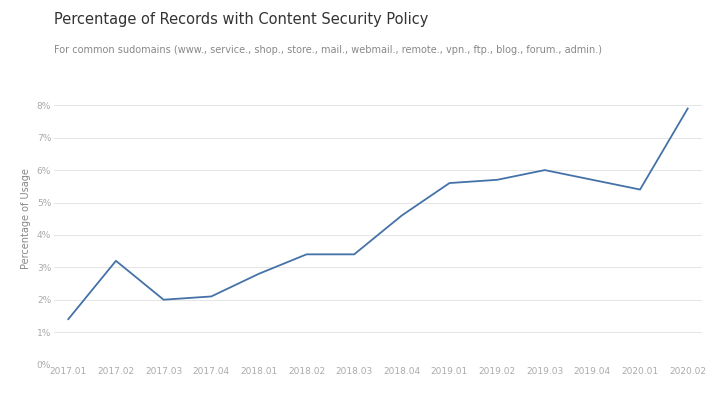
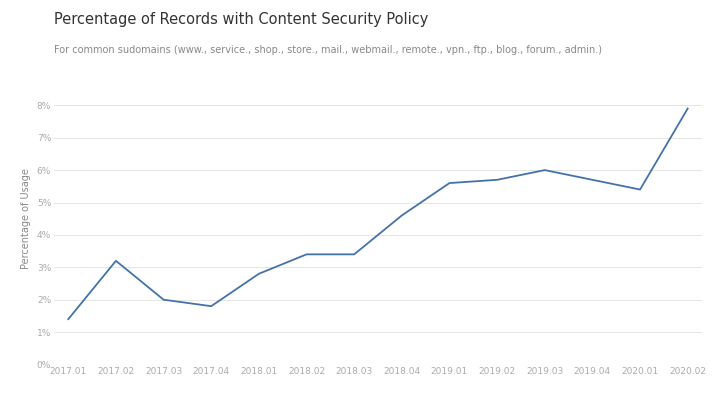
2017.04: 2.1% -> 1.8%
